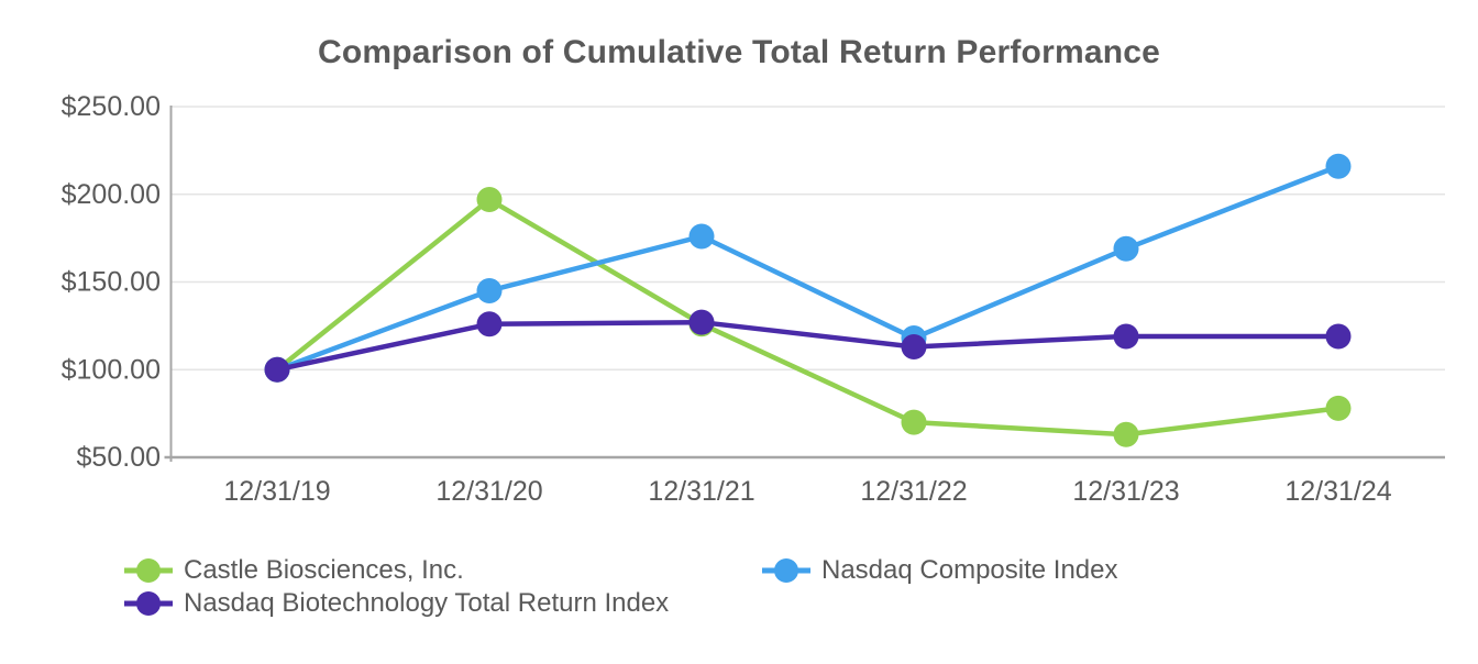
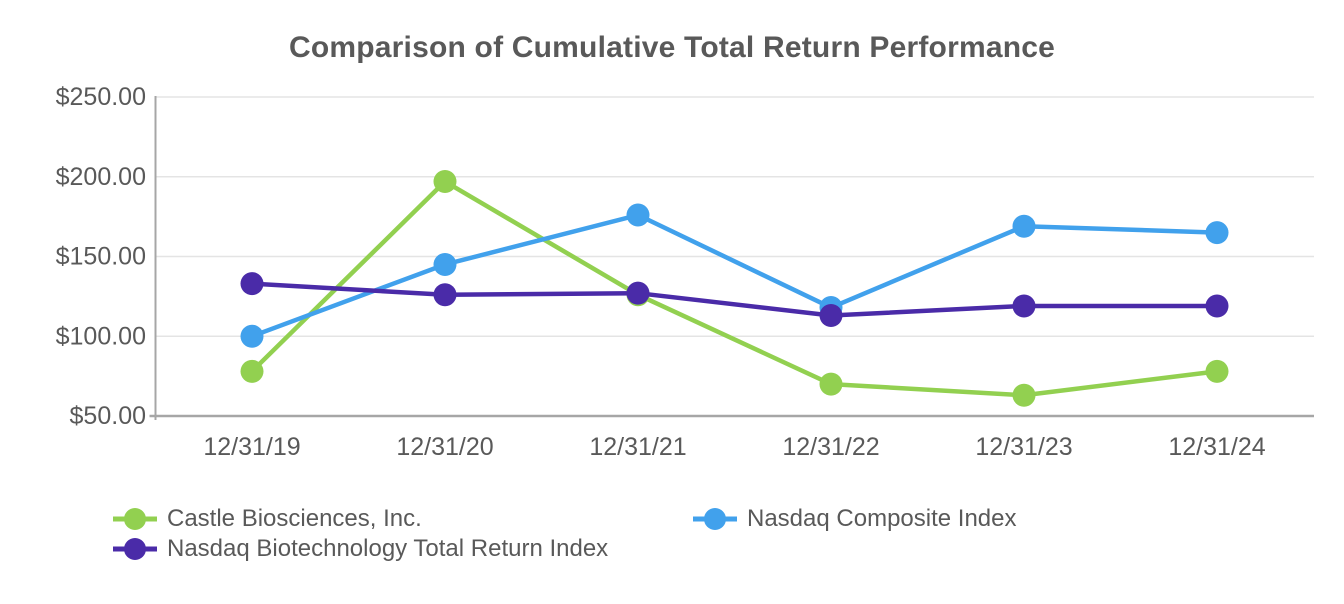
Castle Biosciences, Inc./12/31/19: $100 -> $78
Nasdaq Biotechnology Total Return Index/12/31/19: $100 -> $133
Nasdaq Composite Index/12/31/24: $216 -> $165
